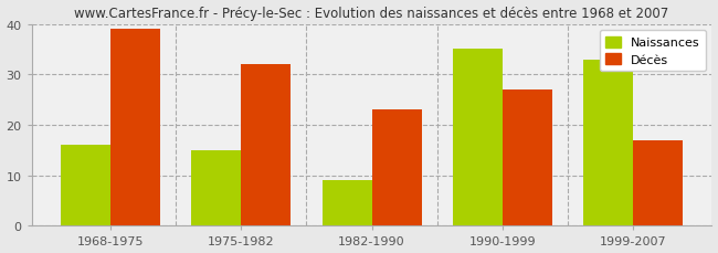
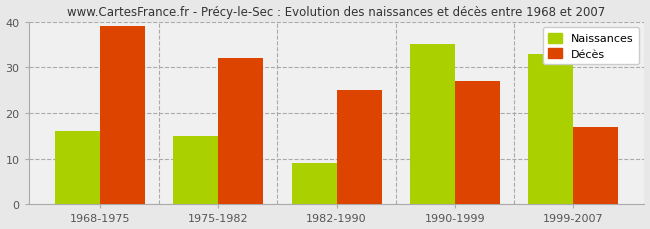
Décès/1982-1990: 23 -> 25
